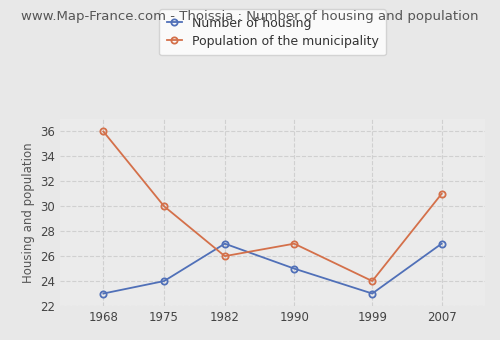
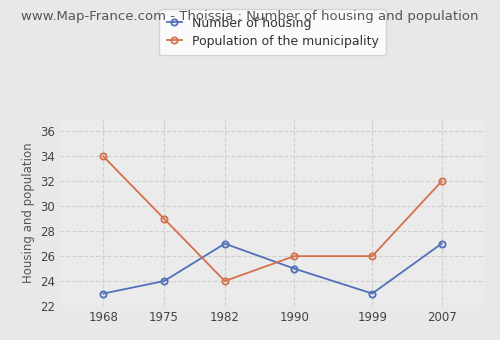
Population of the municipality/1968: 36 -> 34
Population of the municipality/1975: 30 -> 29
Population of the municipality/1982: 26 -> 24
Population of the municipality/1990: 27 -> 26
Population of the municipality/1999: 24 -> 26
Population of the municipality/2007: 31 -> 32
